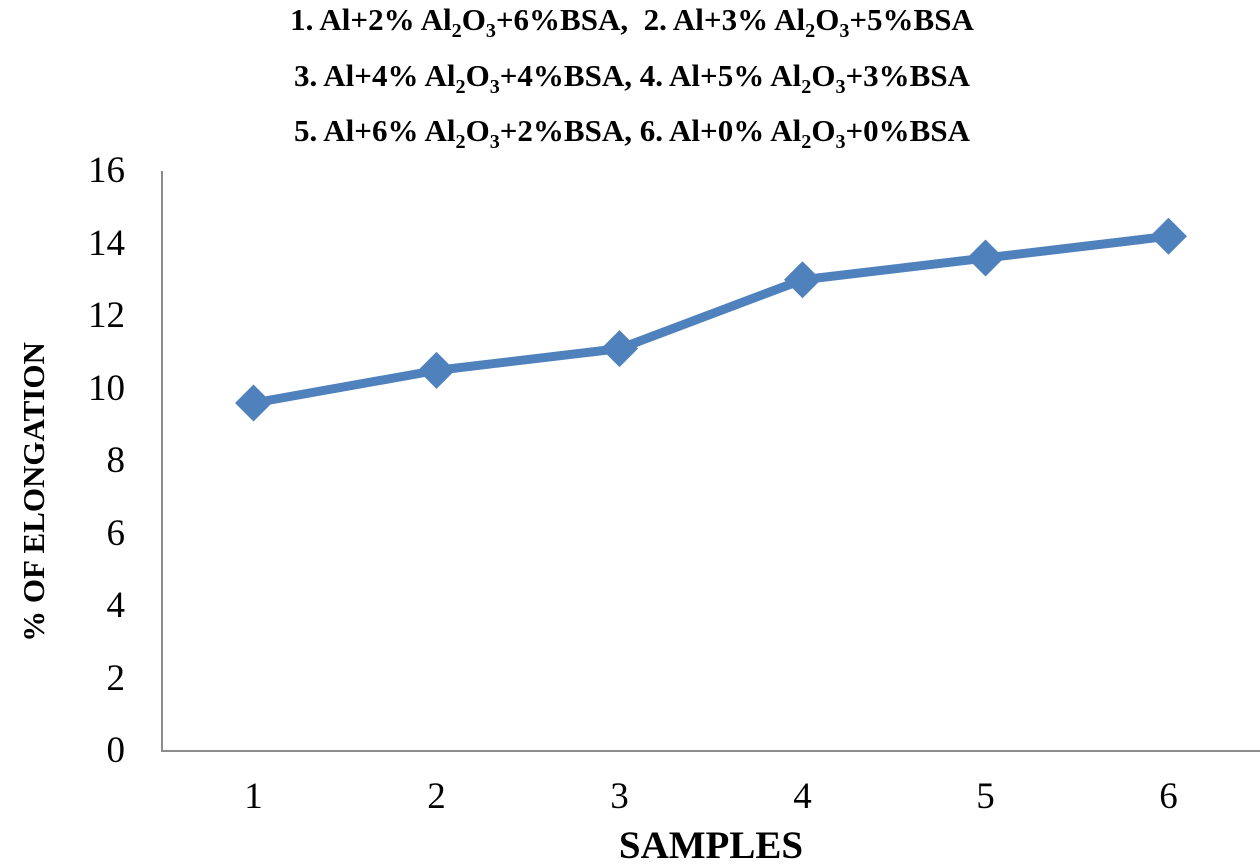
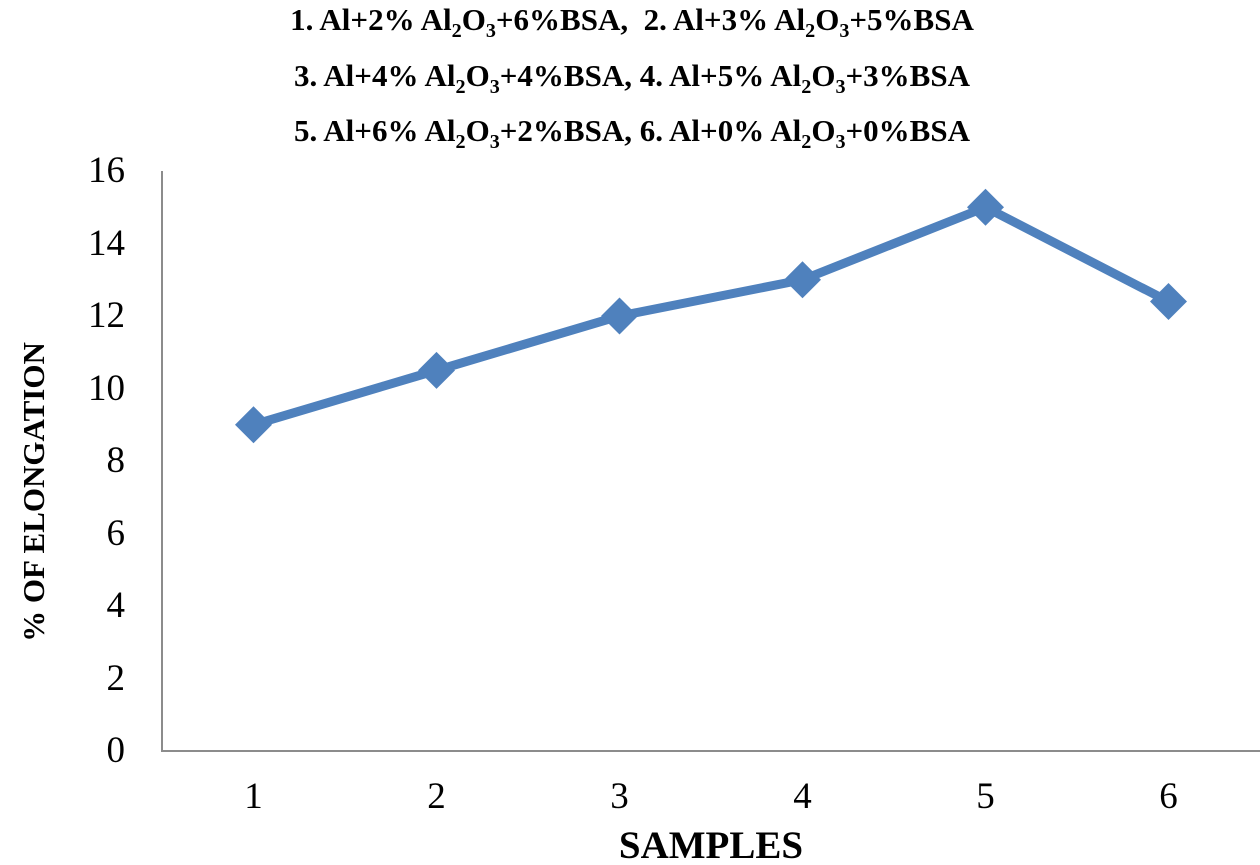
1: 9.6 -> 9.0
3: 11.1 -> 12.0
5: 13.6 -> 15.0
6: 14.2 -> 12.4
